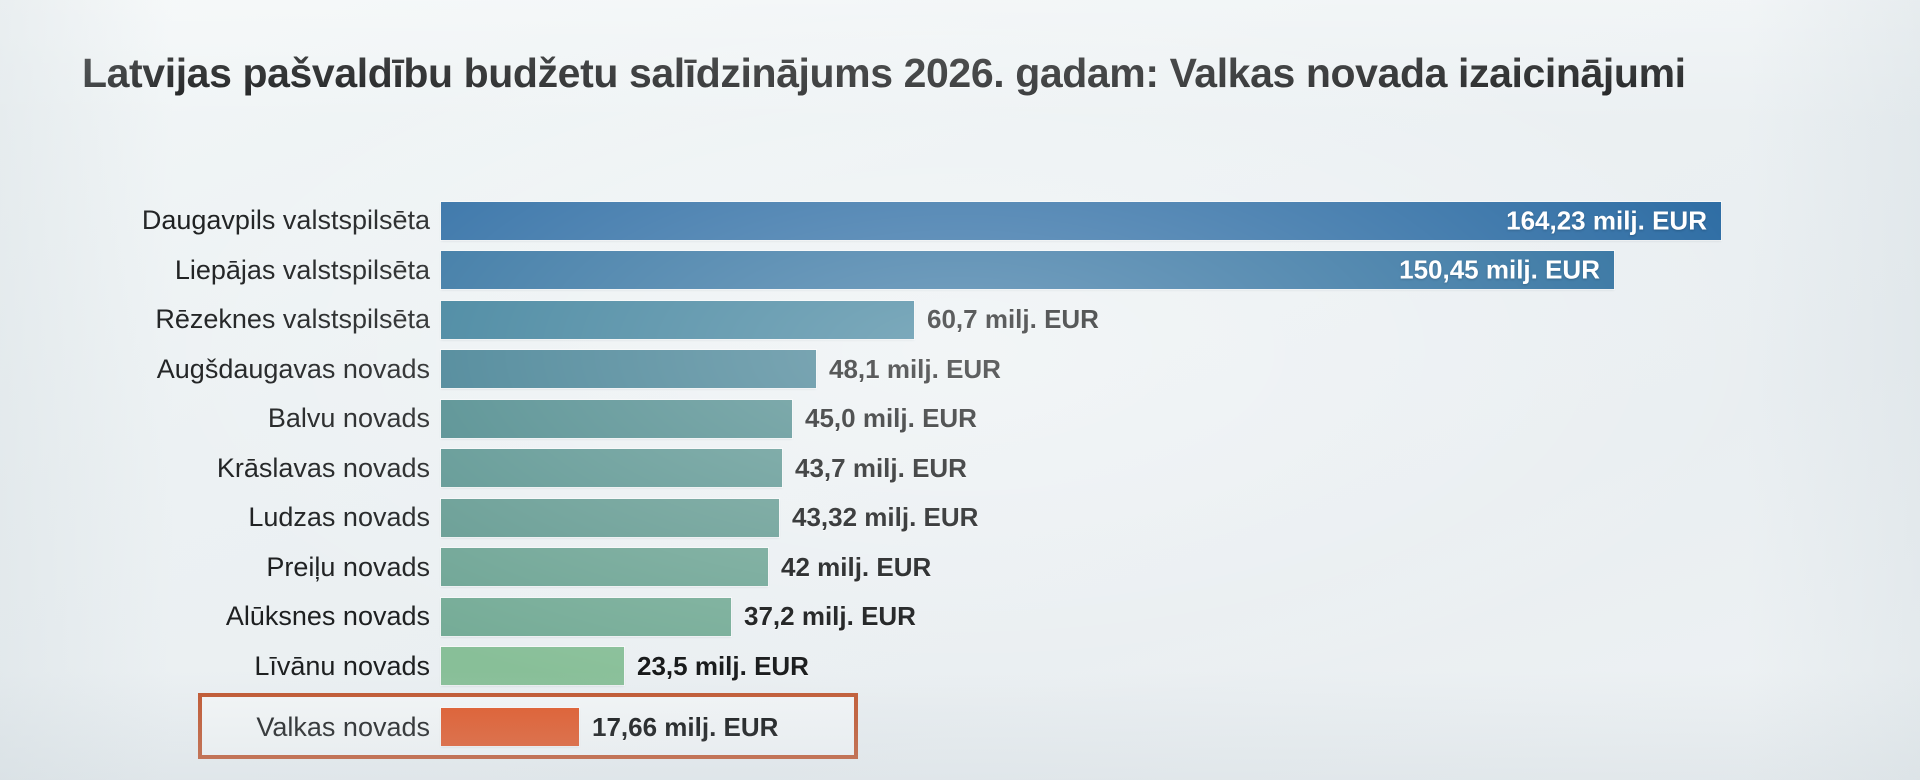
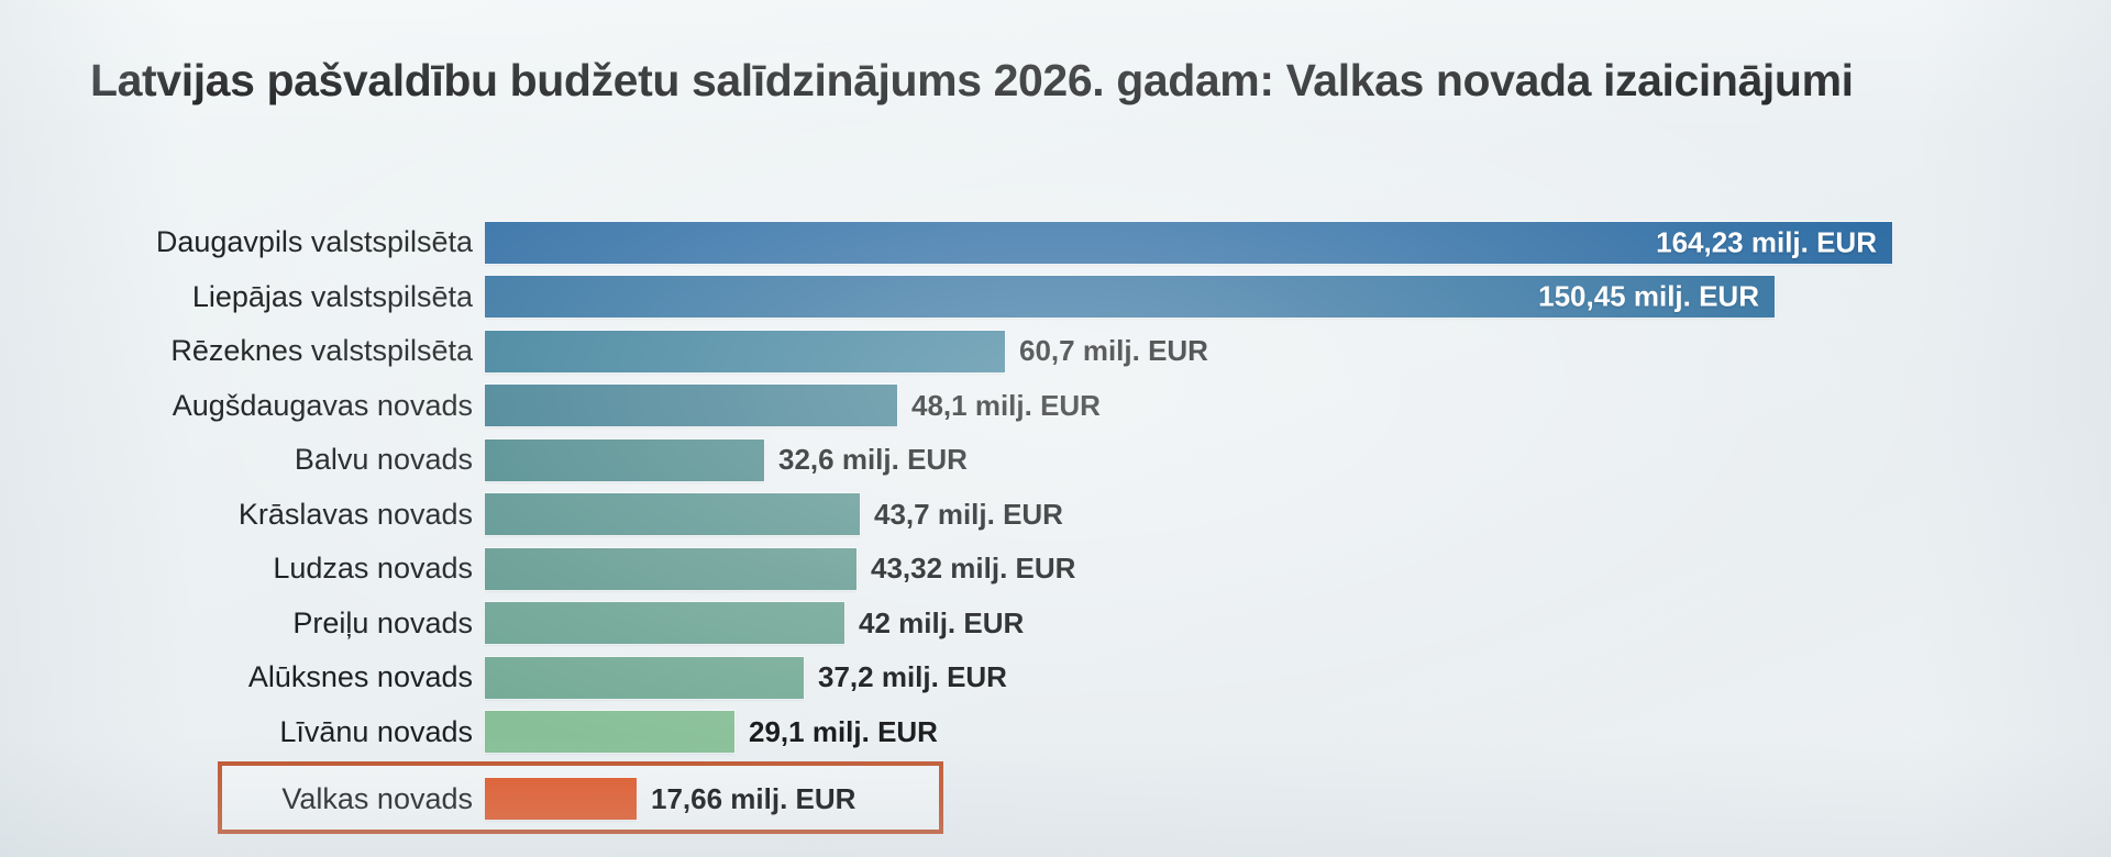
Balvu novads: 45,0 -> 32,6
Līvānu novads: 23,5 -> 29,1
